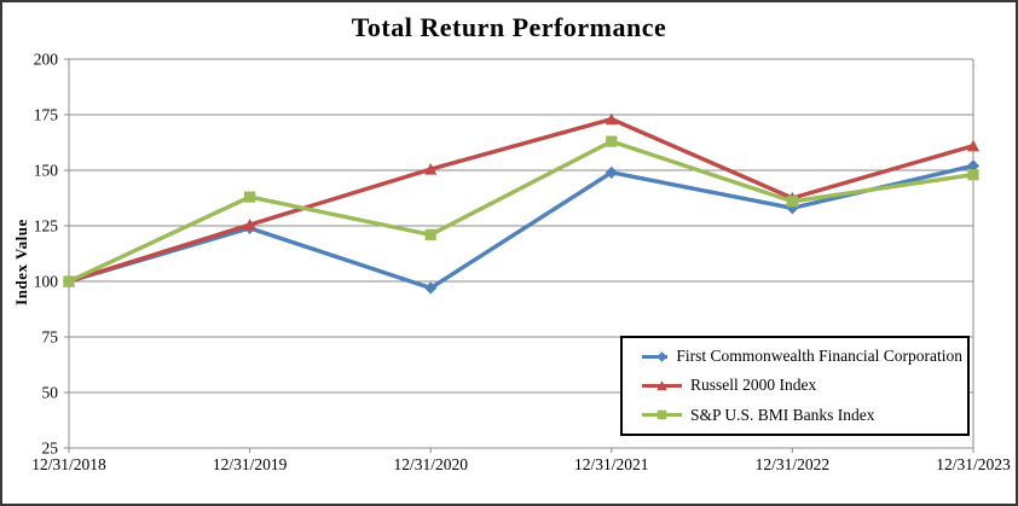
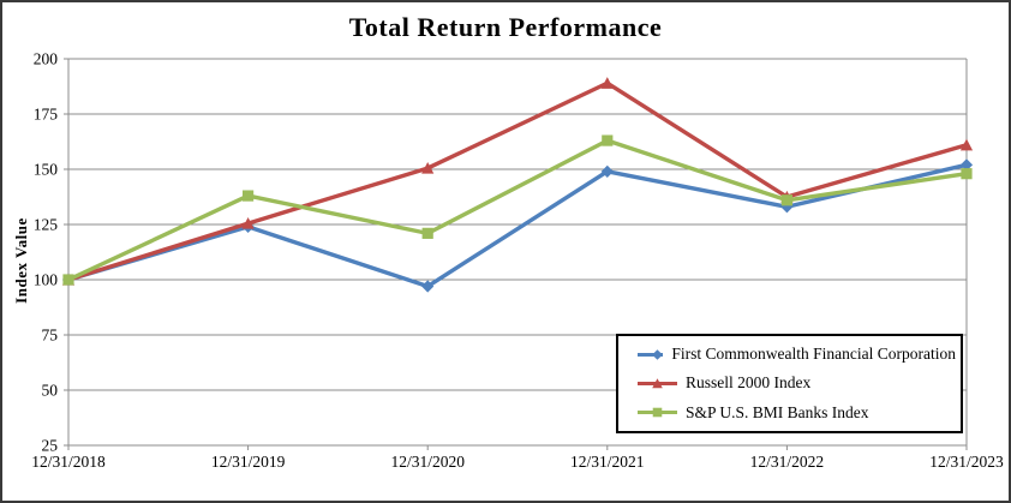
Russell 2000 Index/12/31/2021: 173 -> 189
